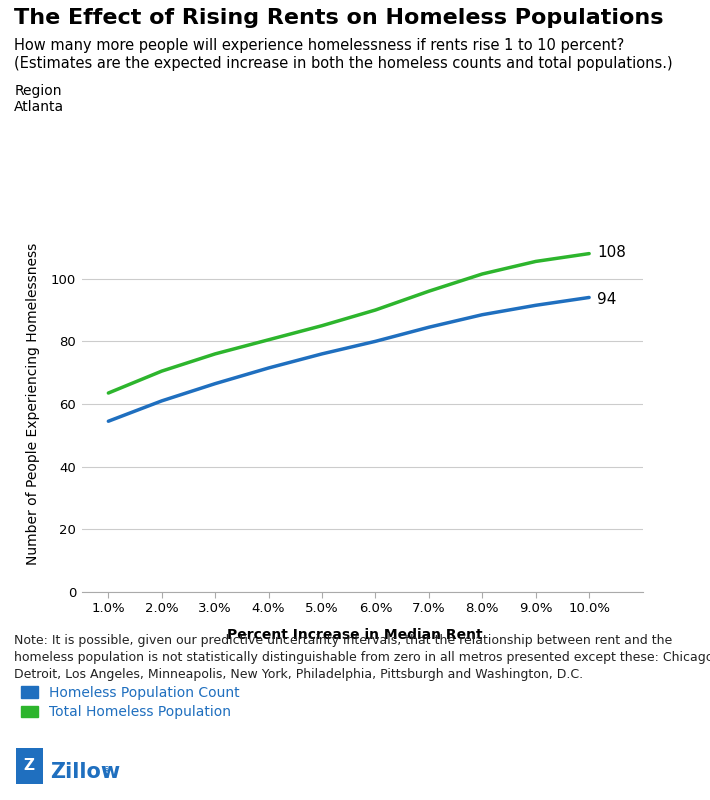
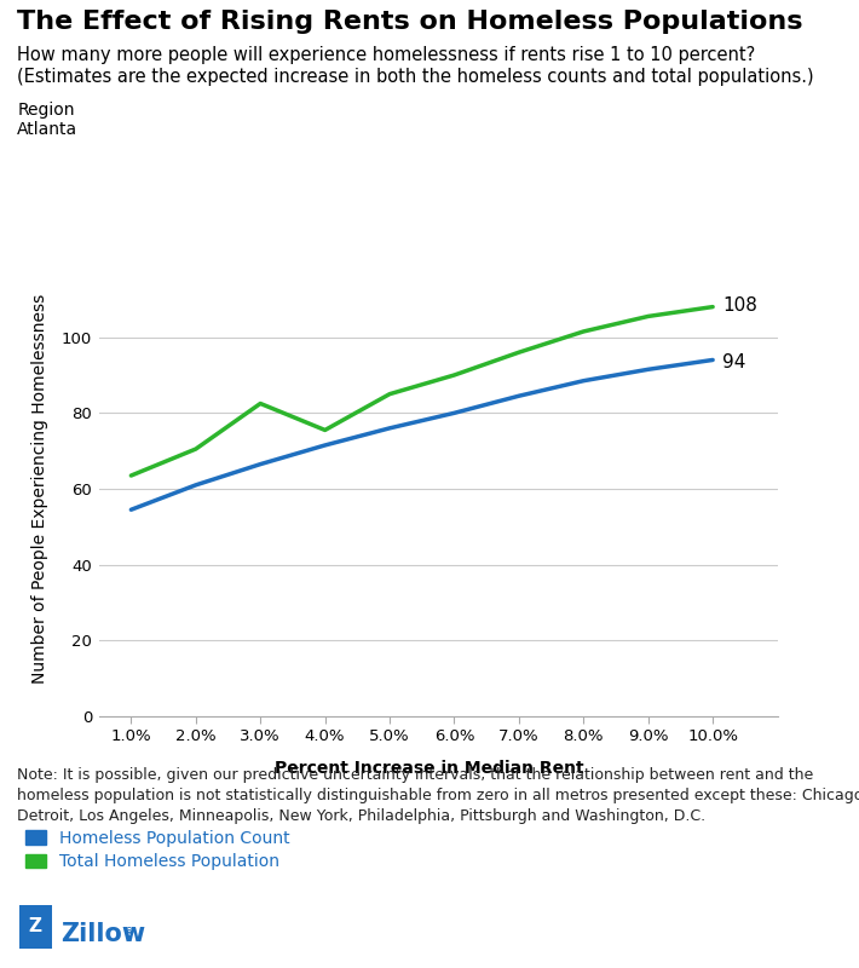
Total Homeless Population/3.0%: 76.0 -> 82.5
Total Homeless Population/4.0%: 80.5 -> 75.5
